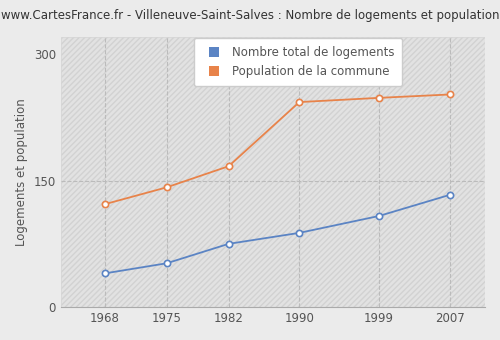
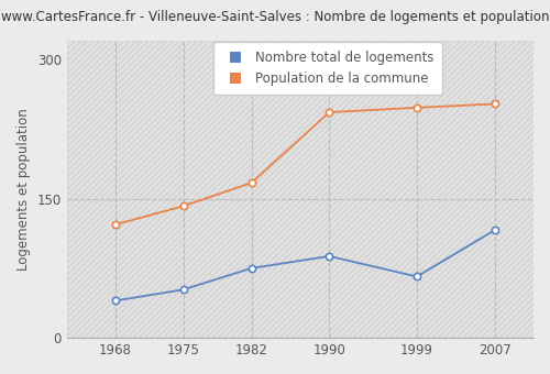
Nombre total de logements/1999: 108 -> 66
Nombre total de logements/2007: 133 -> 116
